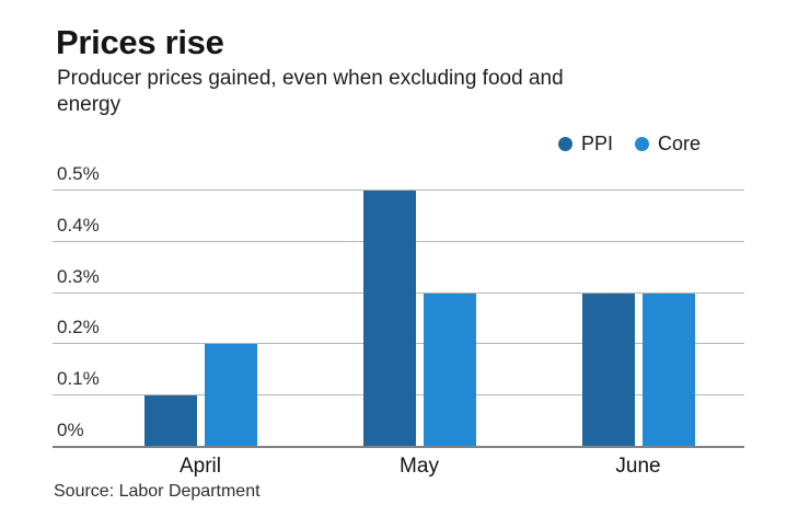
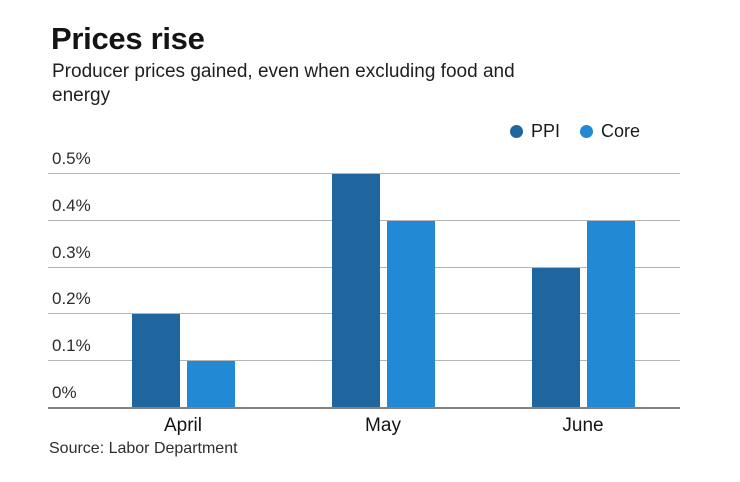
PPI/April: 0.1% -> 0.2%
Core/April: 0.2% -> 0.1%
Core/May: 0.3% -> 0.4%
Core/June: 0.3% -> 0.4%
